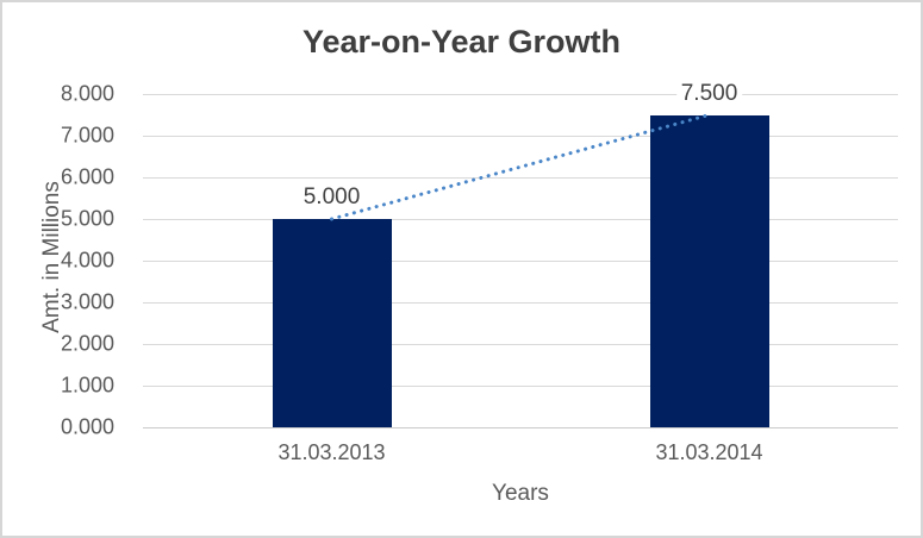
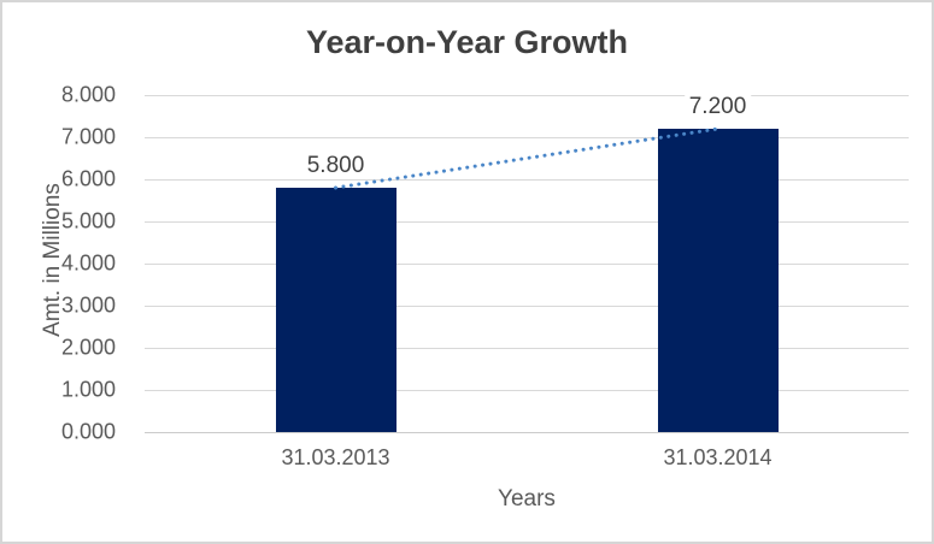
31.03.2013: 5.000 -> 5.800
31.03.2014: 7.500 -> 7.200
